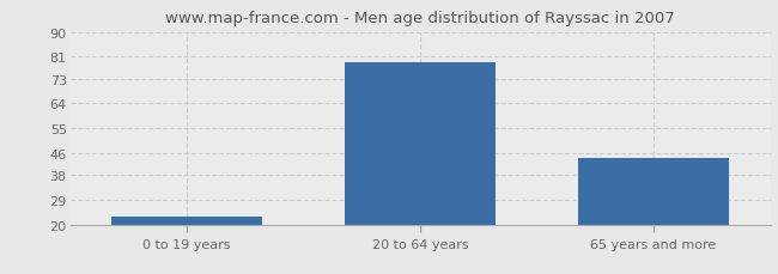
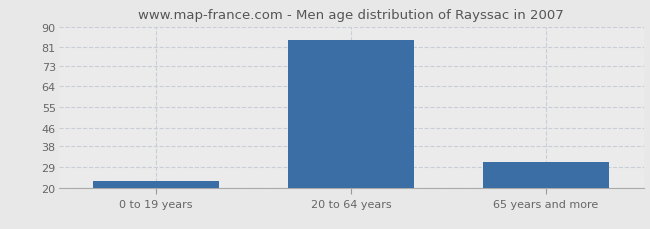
20 to 64 years: 79 -> 84
65 years and more: 44 -> 31
